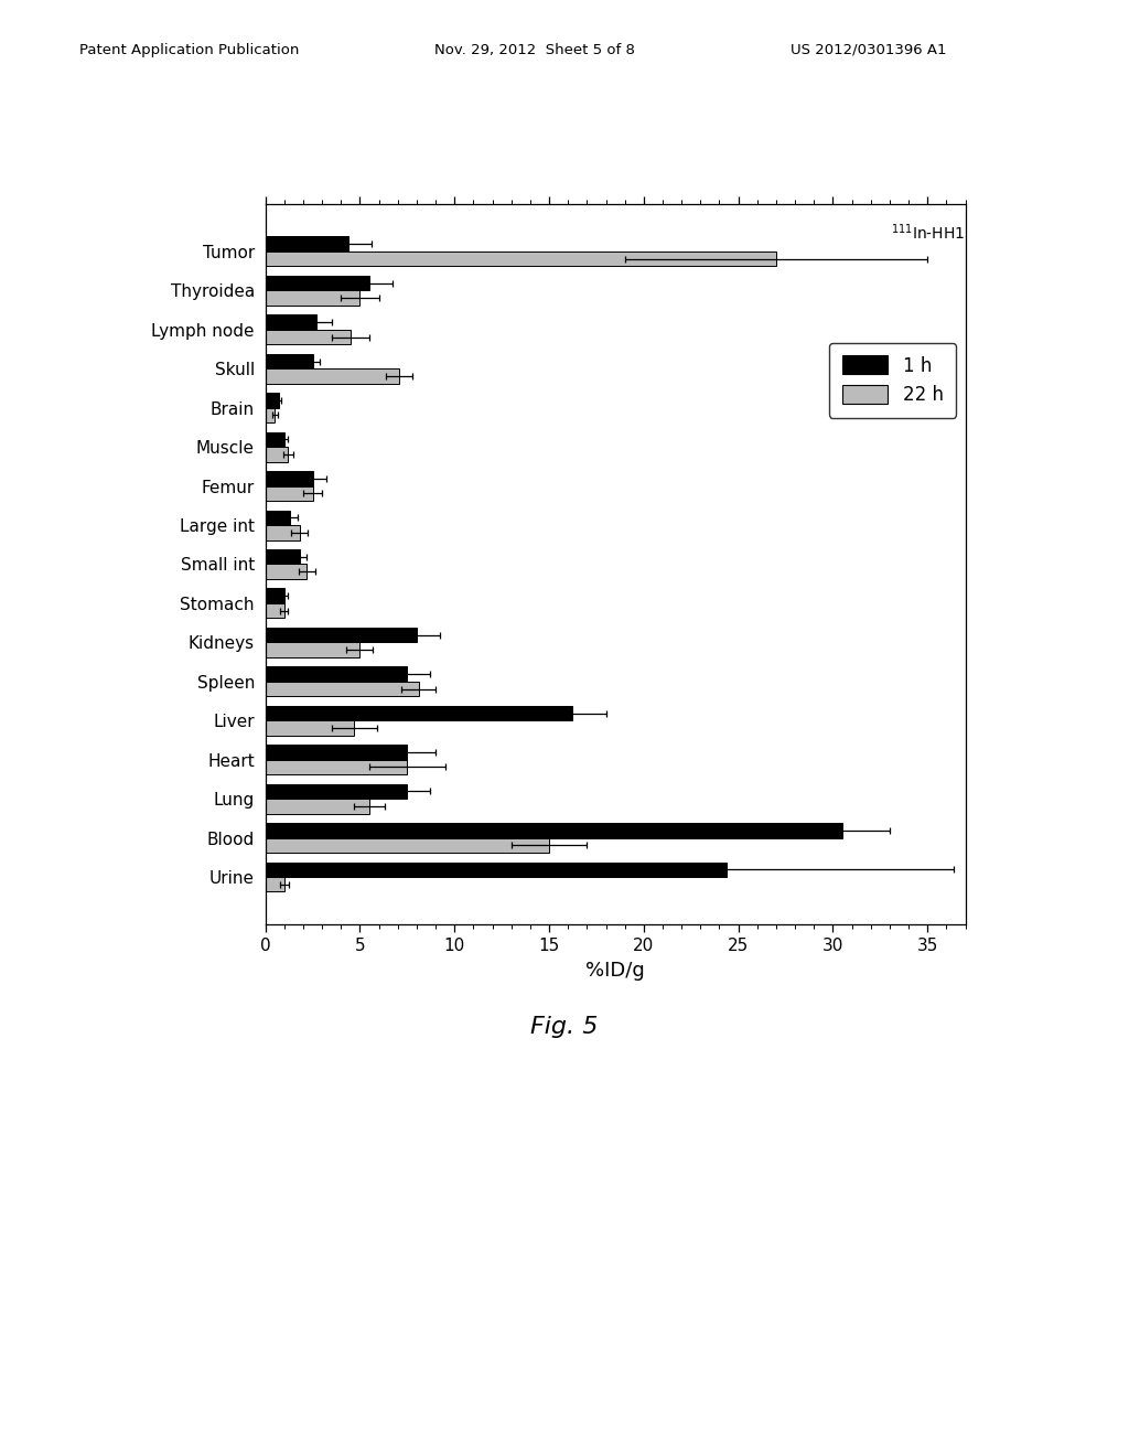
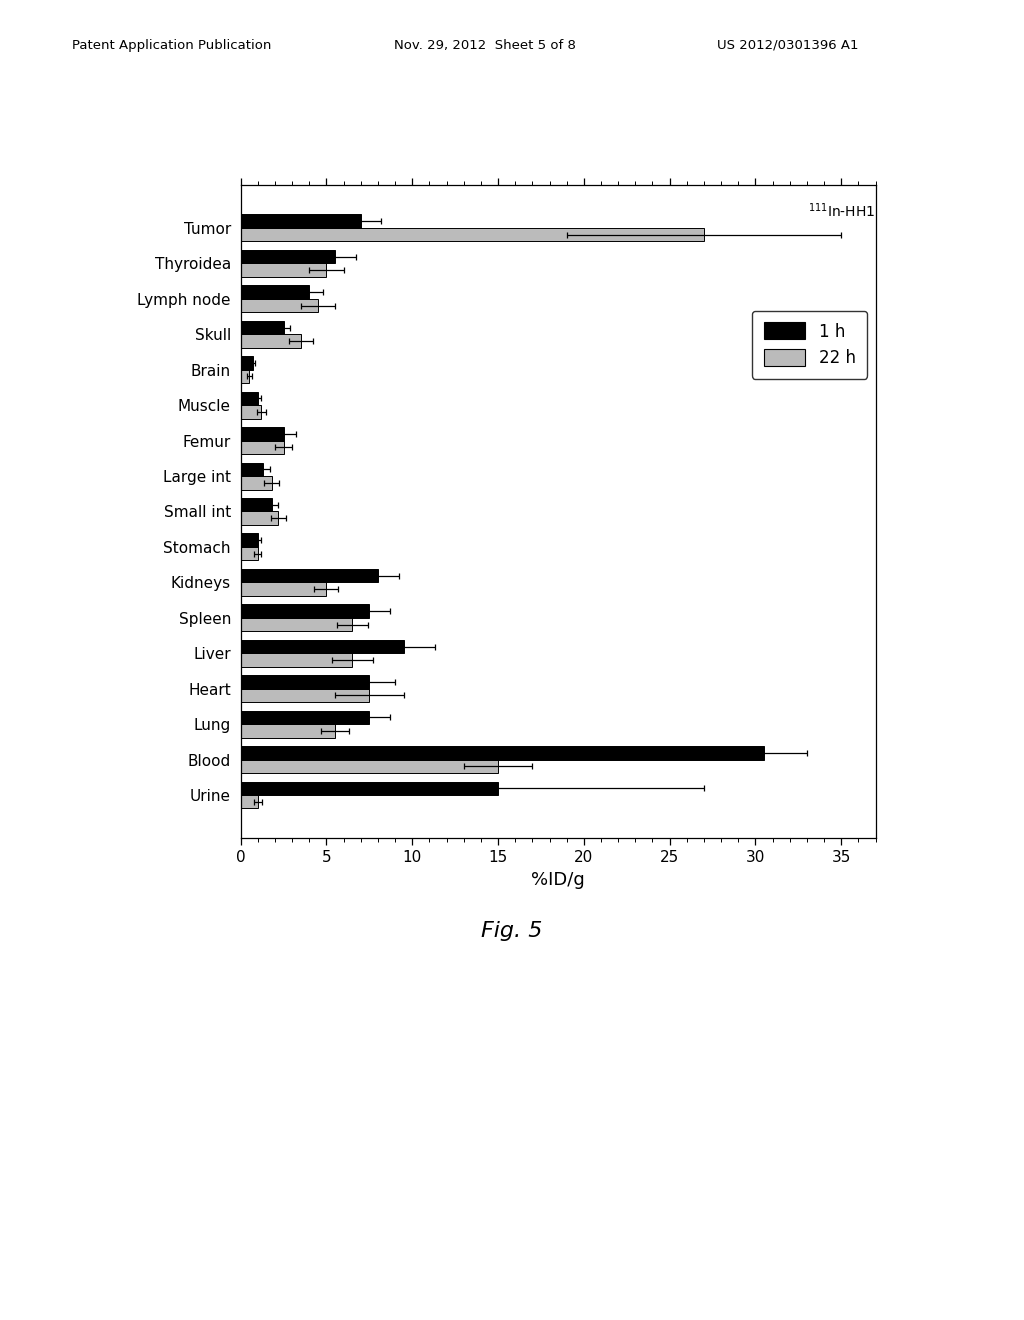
1 h/Tumor: 4.4 -> 7.0
1 h/Lymph node: 2.7 -> 4.0
22 h/Skull: 7.1 -> 3.5
22 h/Spleen: 8.1 -> 6.5
1 h/Liver: 16.2 -> 9.5
22 h/Liver: 4.7 -> 6.5
1 h/Urine: 24.4 -> 15.0
